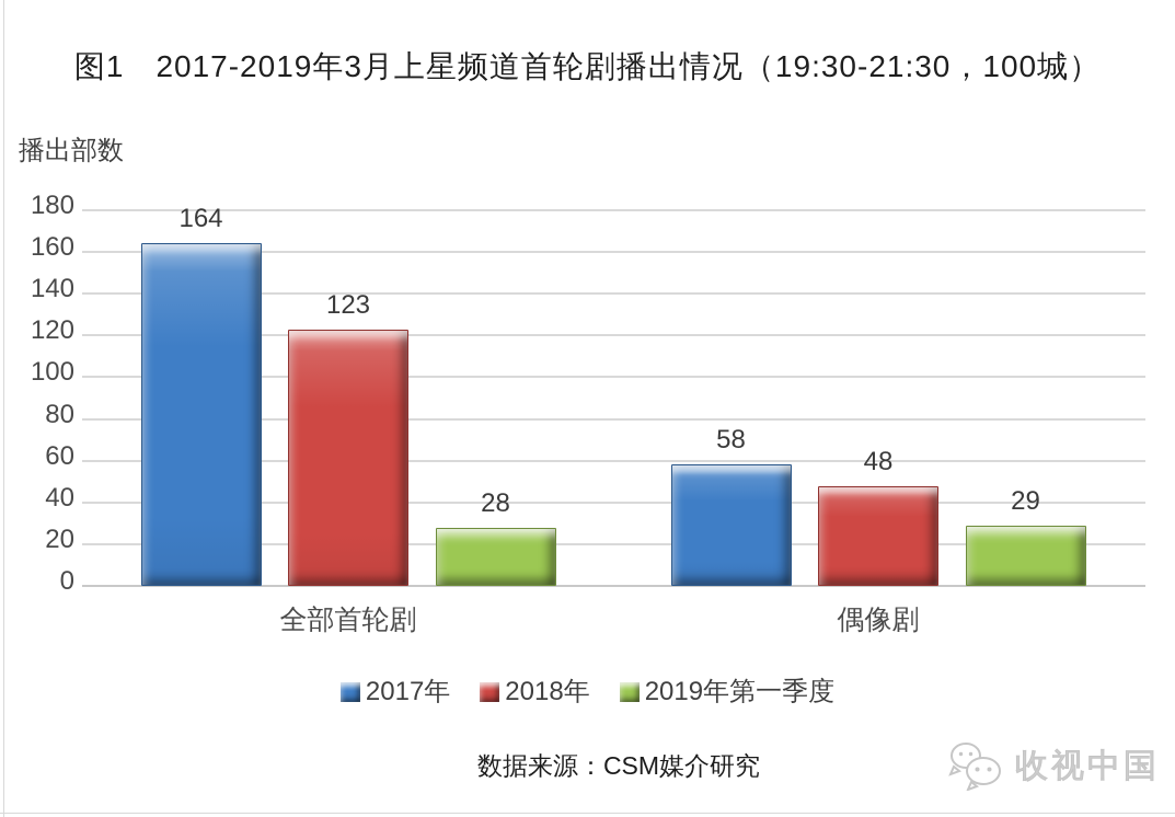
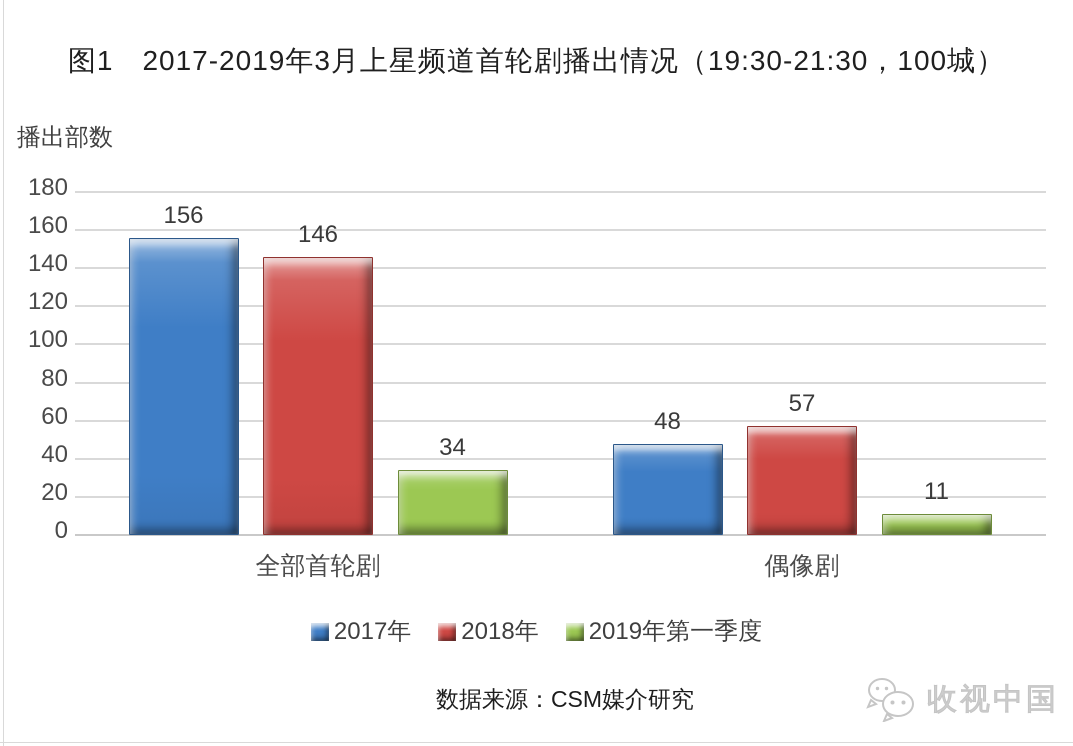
2017年/全部首轮剧: 164 -> 156
2018年/全部首轮剧: 123 -> 146
2019年第一季度/全部首轮剧: 28 -> 34
2017年/偶像剧: 58 -> 48
2018年/偶像剧: 48 -> 57
2019年第一季度/偶像剧: 29 -> 11
